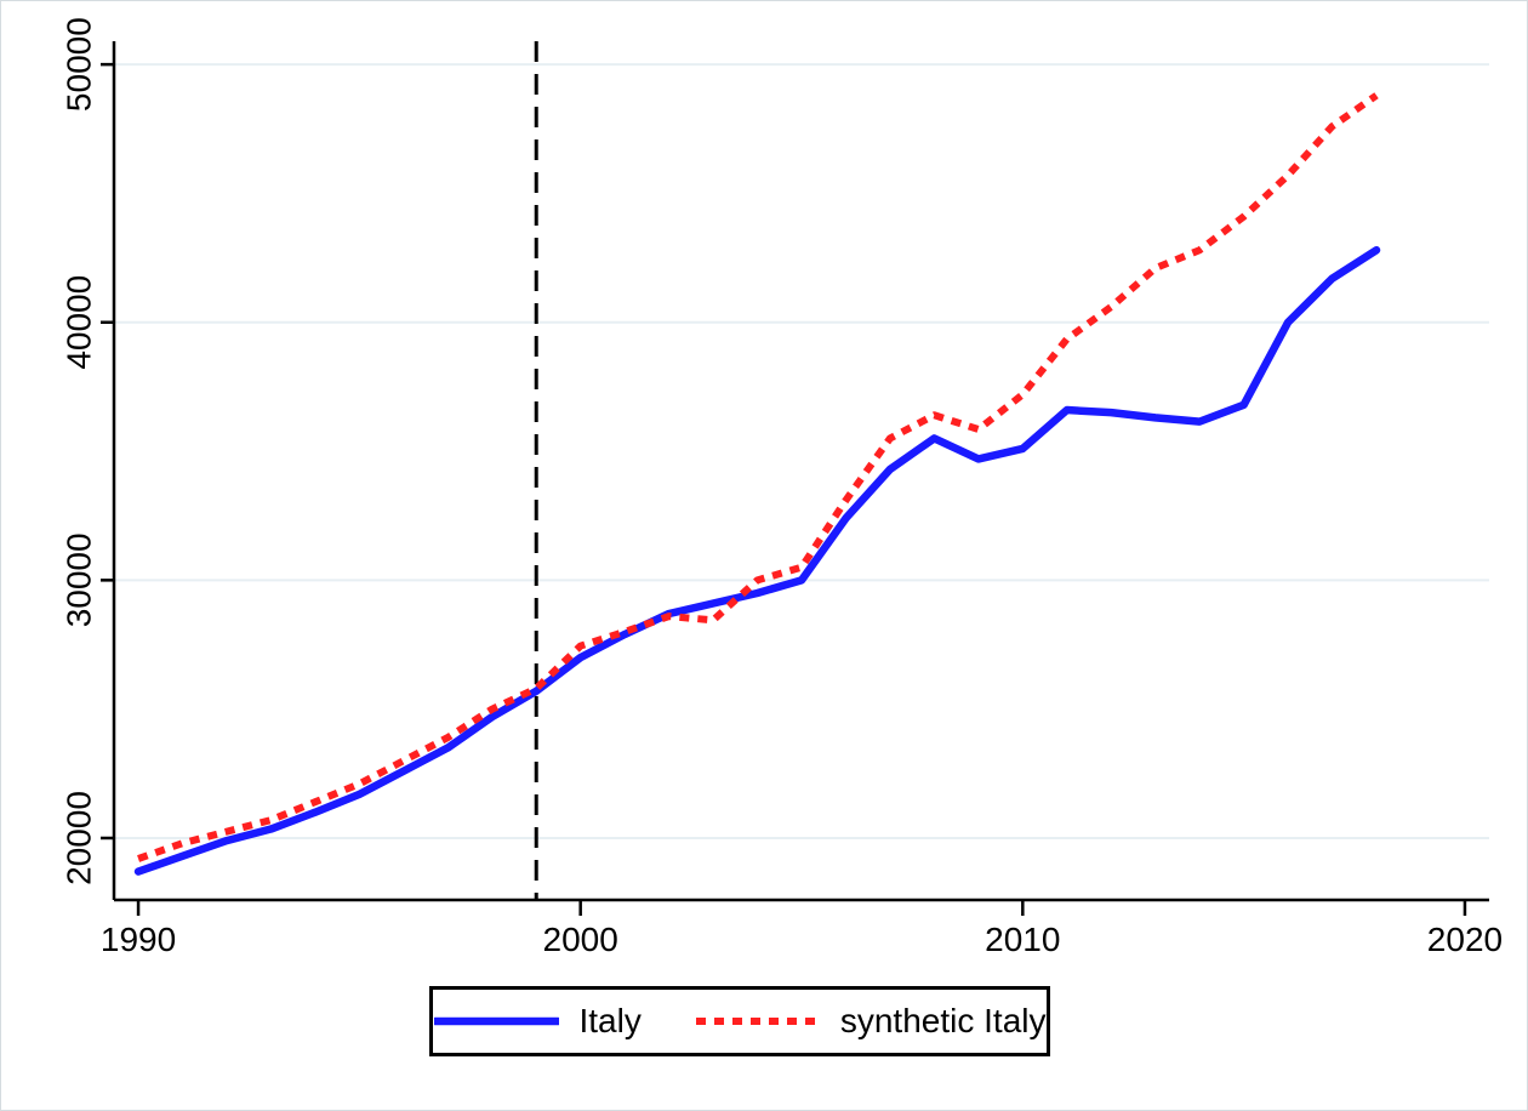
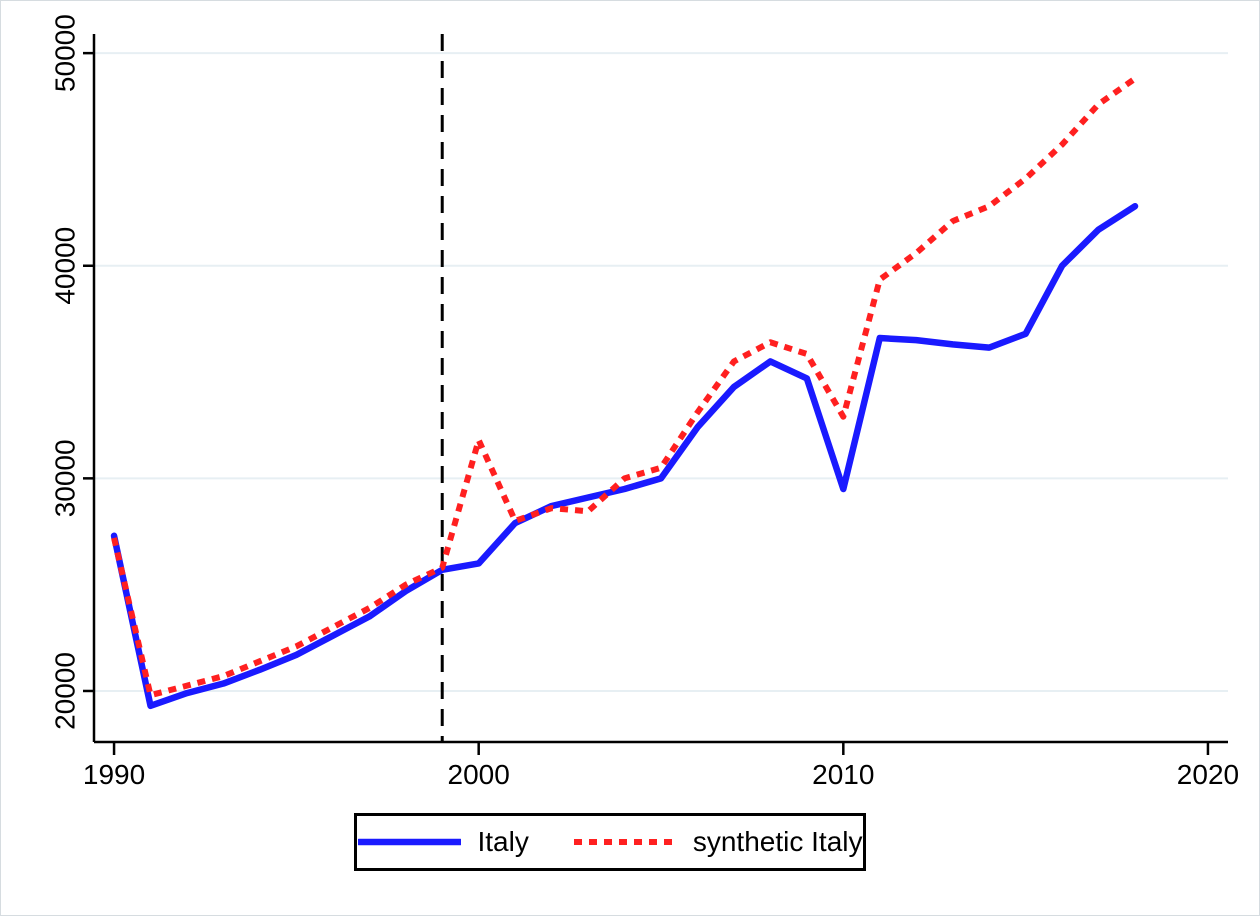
Italy/1990: 18700 -> 27300
synthetic Italy/1990: 19200 -> 27200
Italy/2000: 27000 -> 26000
synthetic Italy/2000: 27400 -> 31800
Italy/2010: 35100 -> 29500
synthetic Italy/2010: 37200 -> 32900
